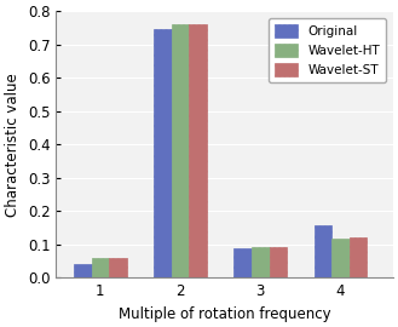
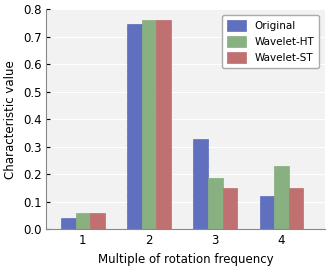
Original/3: 0.088 -> 0.330
Wavelet-HT/3: 0.090 -> 0.185
Wavelet-ST/3: 0.09 -> 0.15
Original/4: 0.157 -> 0.120
Wavelet-HT/4: 0.118 -> 0.230
Wavelet-ST/4: 0.12 -> 0.15
